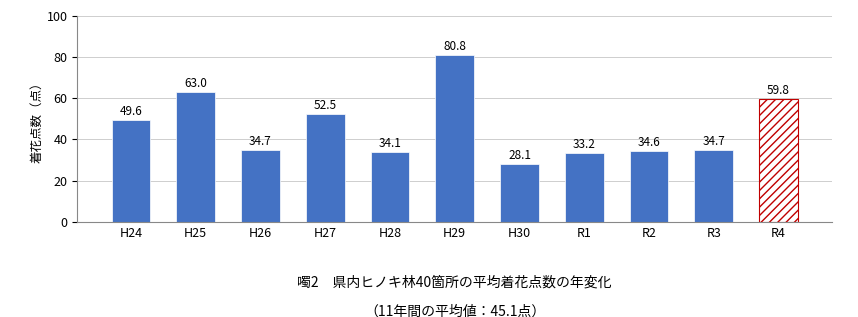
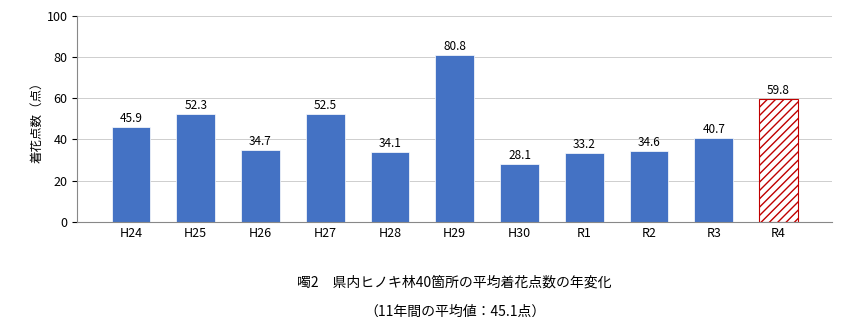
H24: 49.6 -> 45.9
H25: 63.0 -> 52.3
R3: 34.7 -> 40.7
